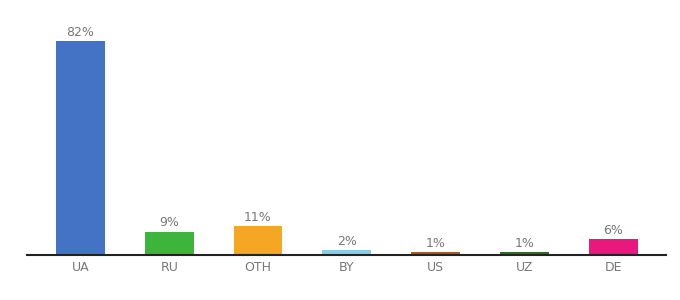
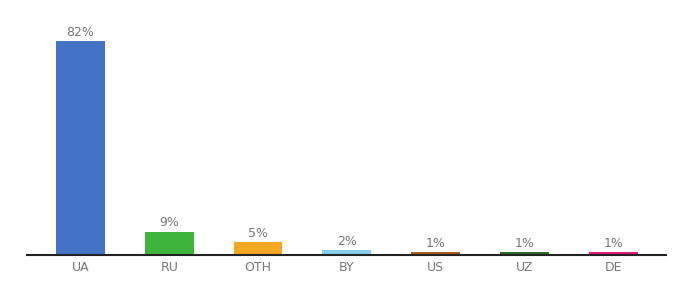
OTH: 11% -> 5%
DE: 6% -> 1%
